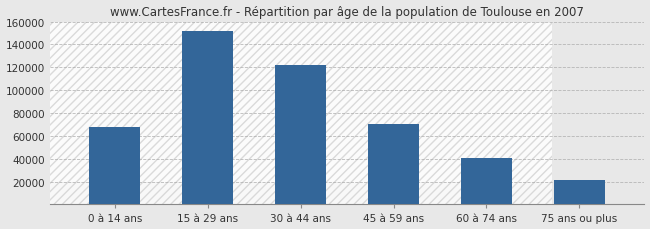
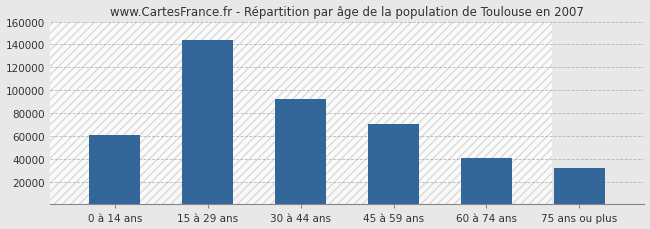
0 à 14 ans: 68000 -> 61000
15 à 29 ans: 152000 -> 144000
30 à 44 ans: 122000 -> 92000
75 ans ou plus: 21000 -> 32000
